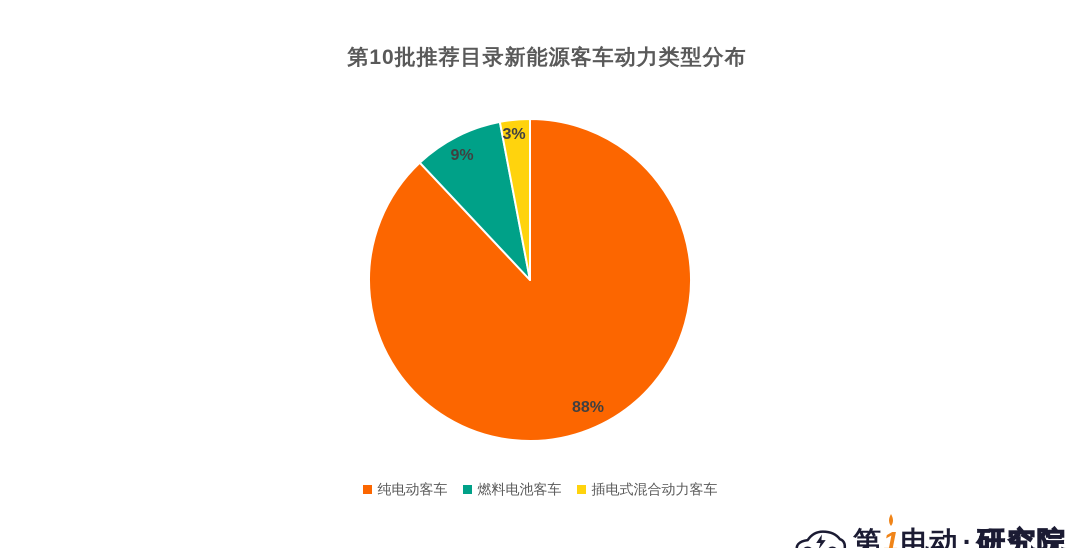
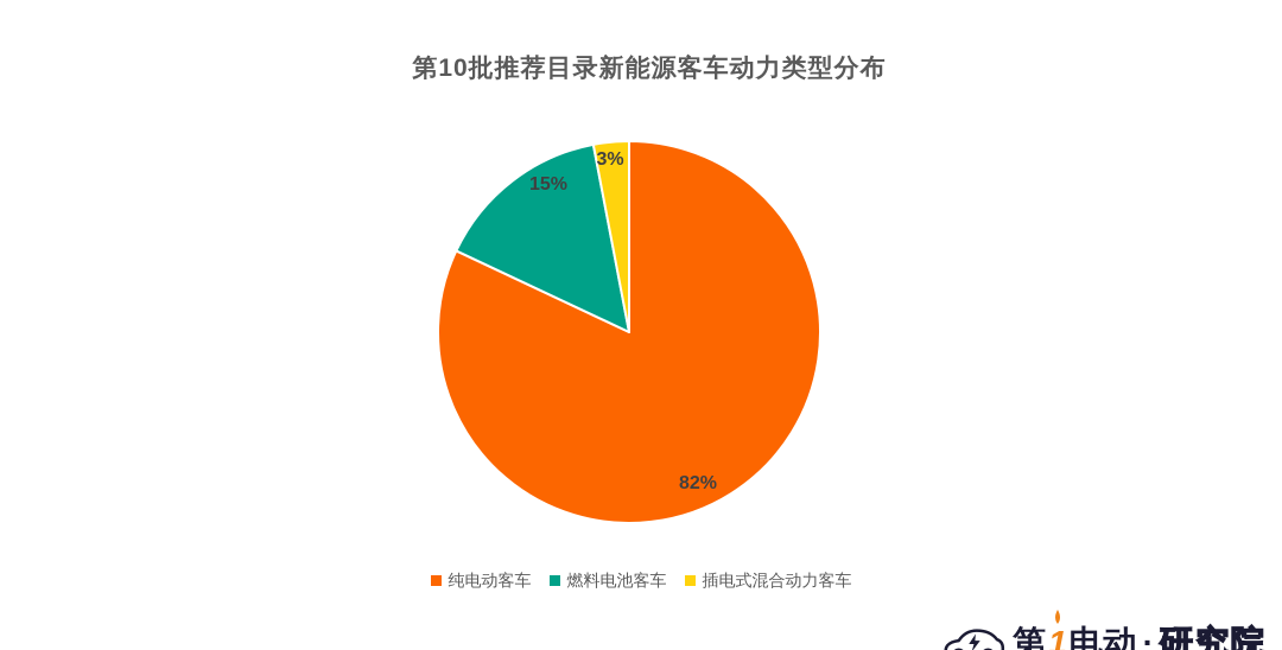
纯电动客车: 88% -> 82%
燃料电池客车: 9% -> 15%
